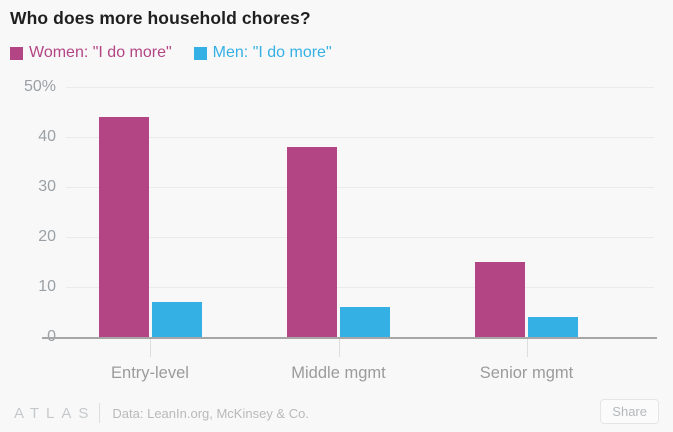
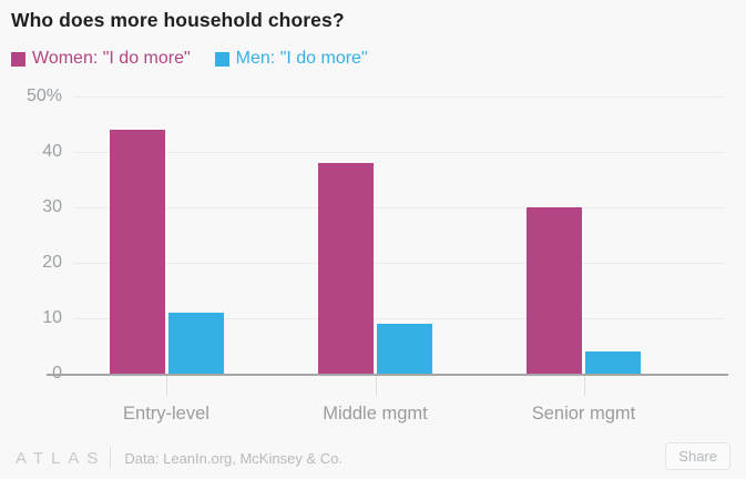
Men: "I do more"/Entry-level: 7% -> 11%
Men: "I do more"/Middle mgmt: 6% -> 9%
Women: "I do more"/Senior mgmt: 15% -> 30%
